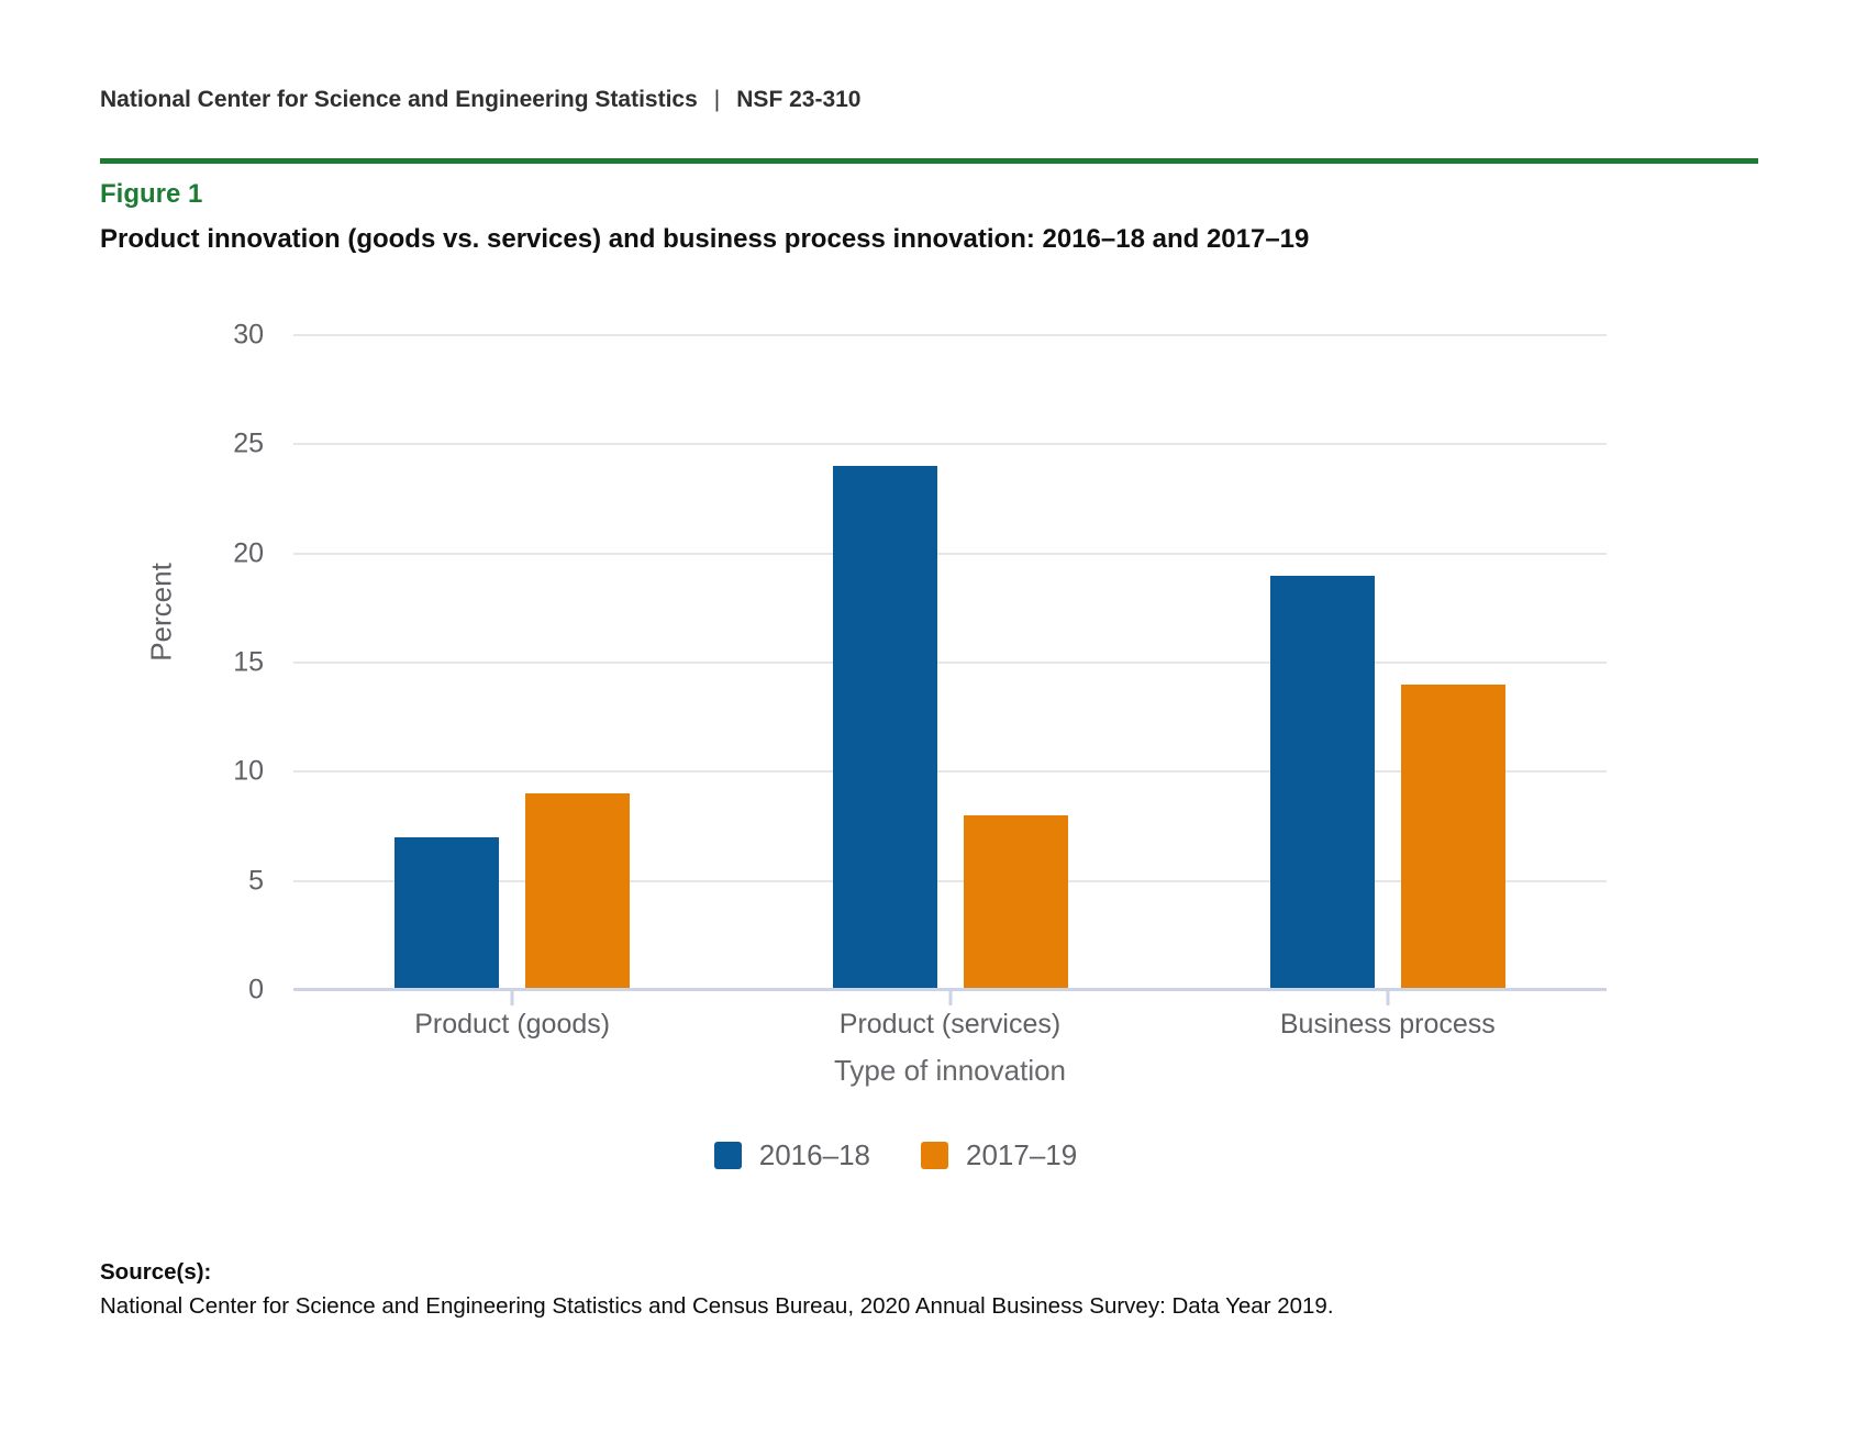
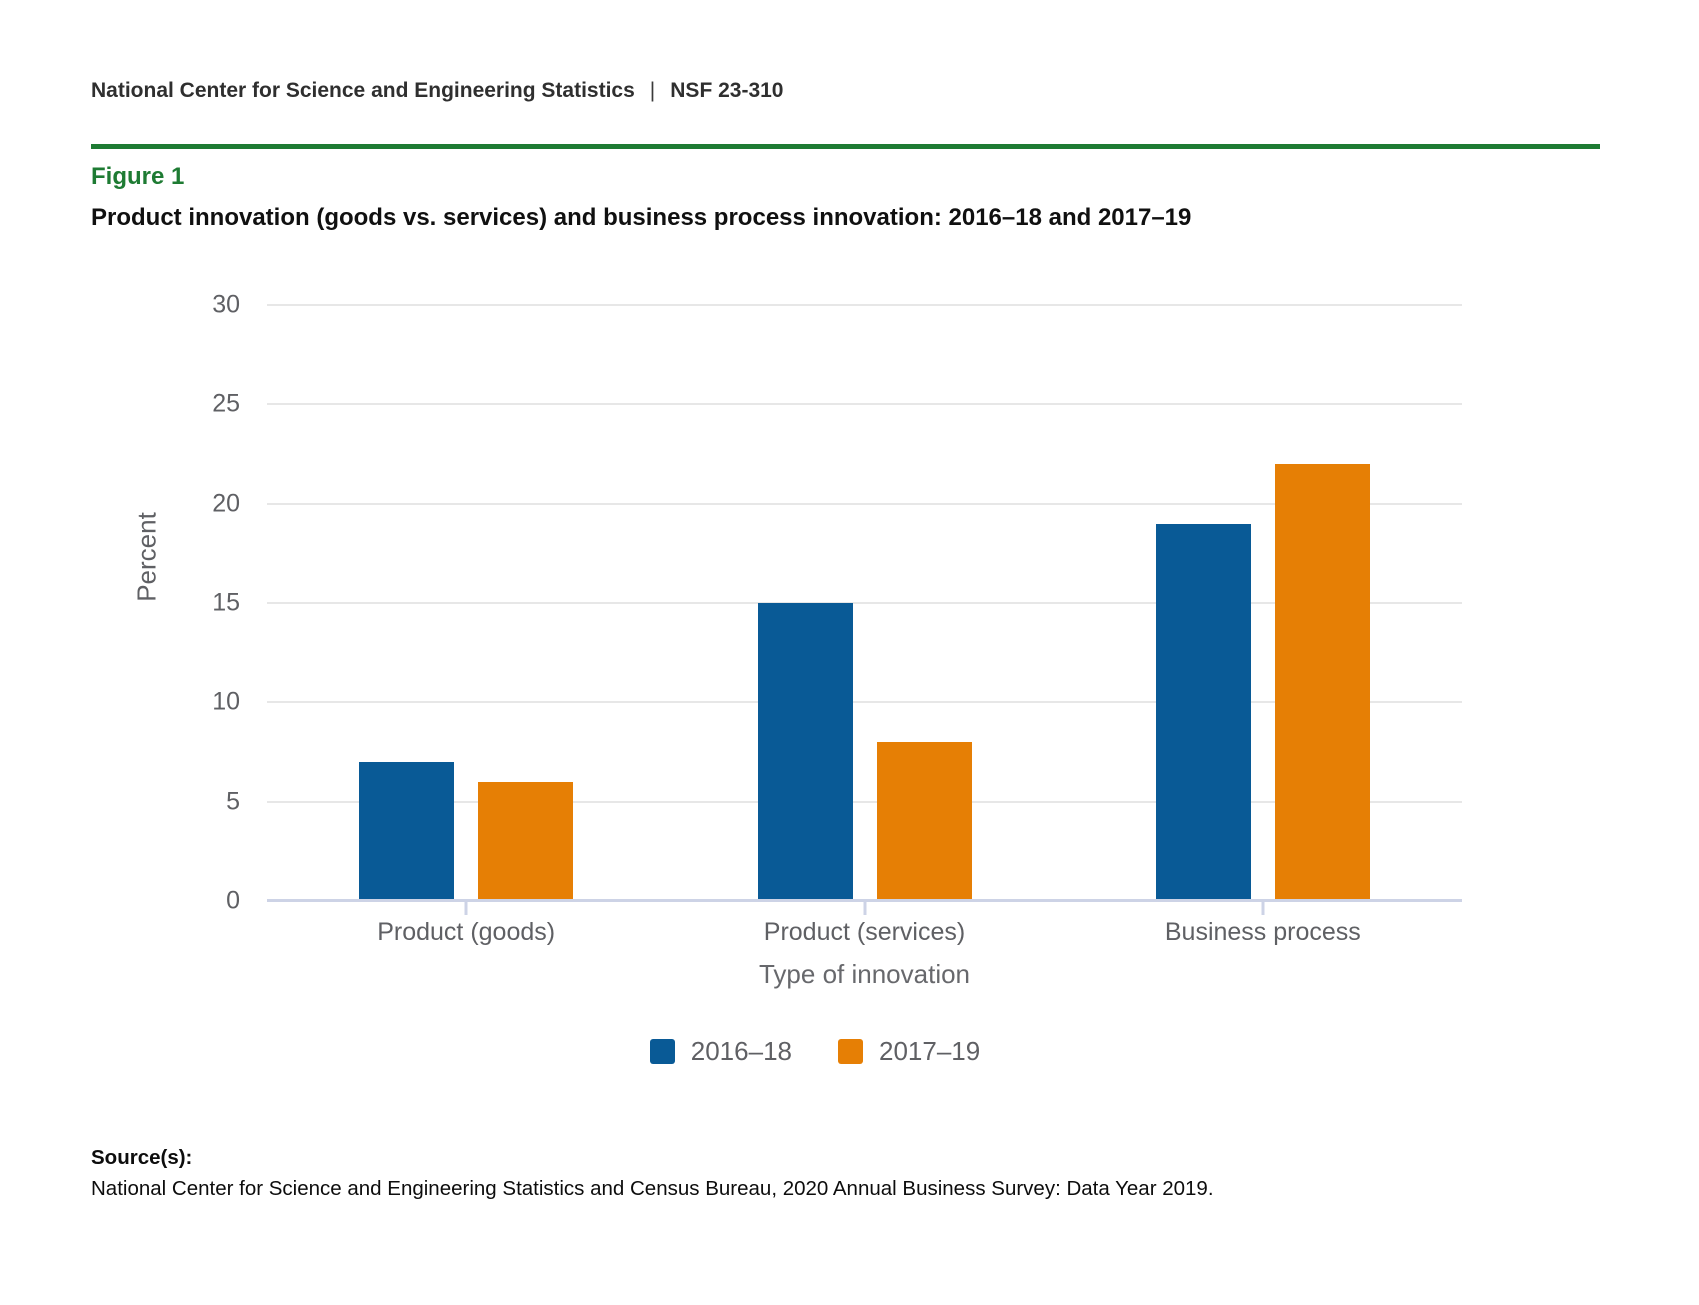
2017–19/Product (goods): 9 -> 6
2016–18/Product (services): 24 -> 15
2017–19/Business process: 14 -> 22
